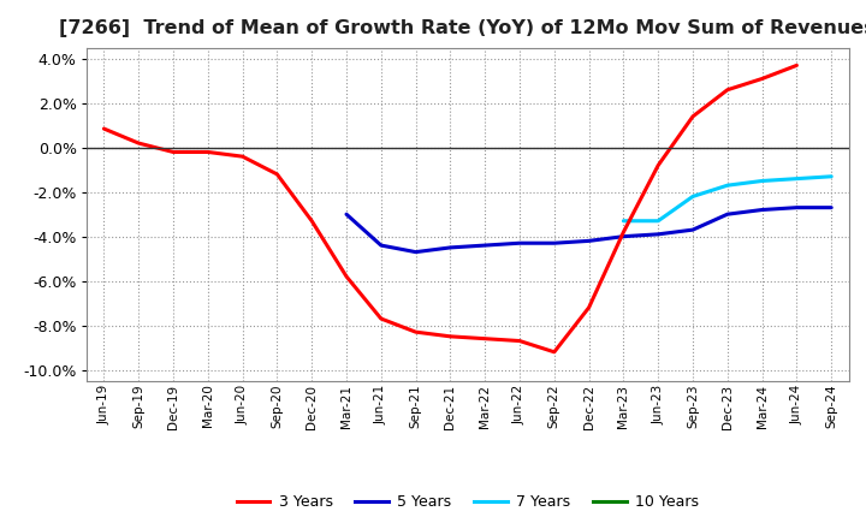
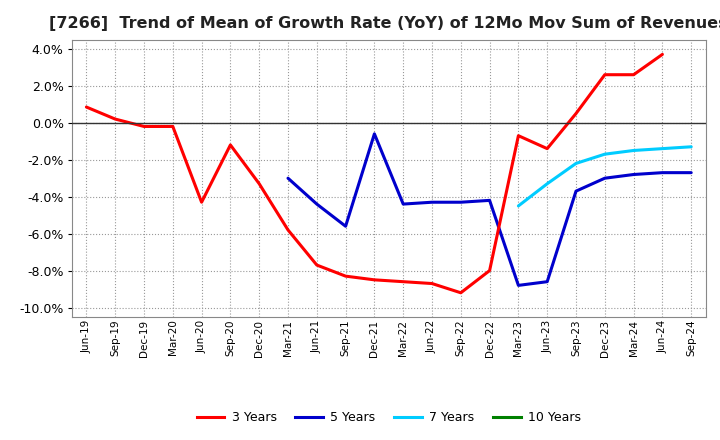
3 Years/Jun-20: -0.4% -> -4.3%
5 Years/Sep-21: -4.7% -> -5.6%
5 Years/Dec-21: -4.5% -> -0.6%
3 Years/Dec-22: -7.2% -> -8.0%
3 Years/Mar-23: -3.8% -> -0.7%
5 Years/Mar-23: -4.0% -> -8.8%
7 Years/Mar-23: -3.3% -> -4.5%
3 Years/Jun-23: -0.8% -> -1.4%
5 Years/Jun-23: -3.9% -> -8.6%
3 Years/Sep-23: 1.4% -> 0.5%
3 Years/Mar-24: 3.1% -> 2.6%
